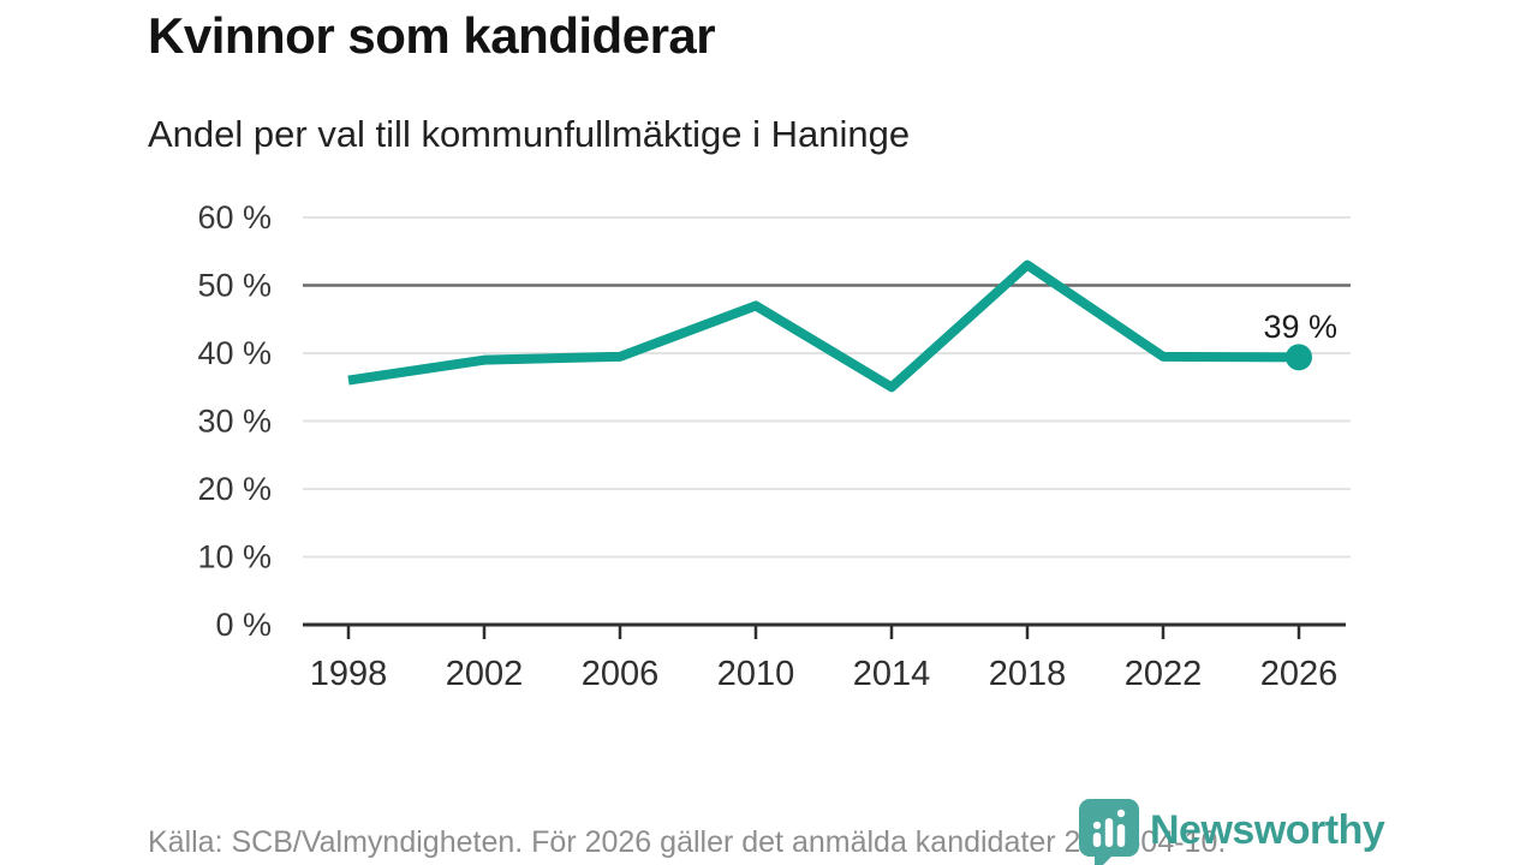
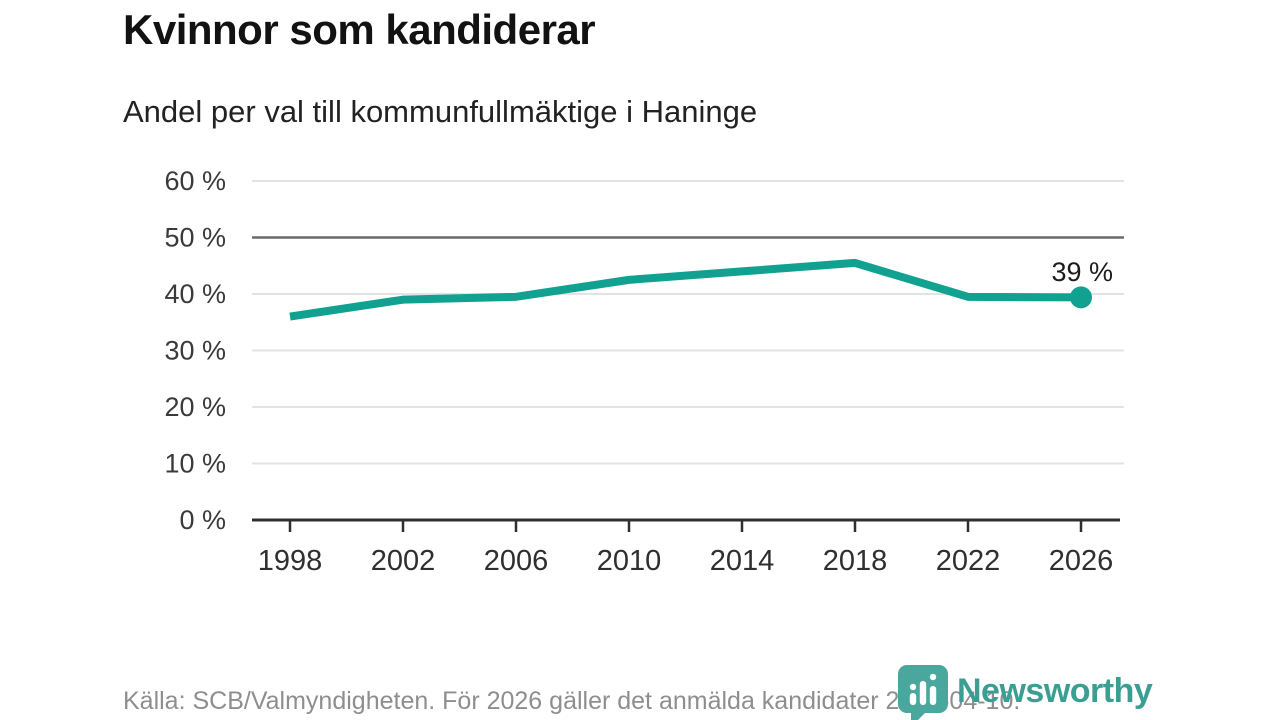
2010: 47% -> 42%
2014: 35% -> 44%
2018: 53% -> 46%
